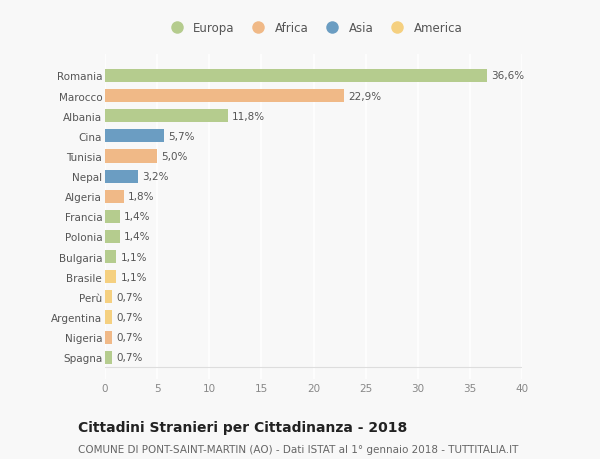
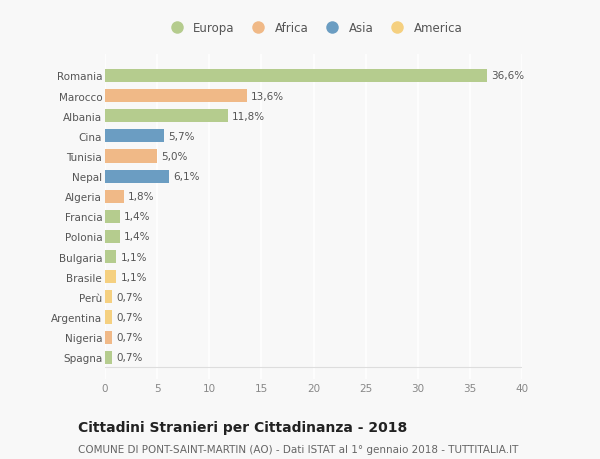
Marocco: 22,9% -> 13,6%
Nepal: 3,2% -> 6,1%
